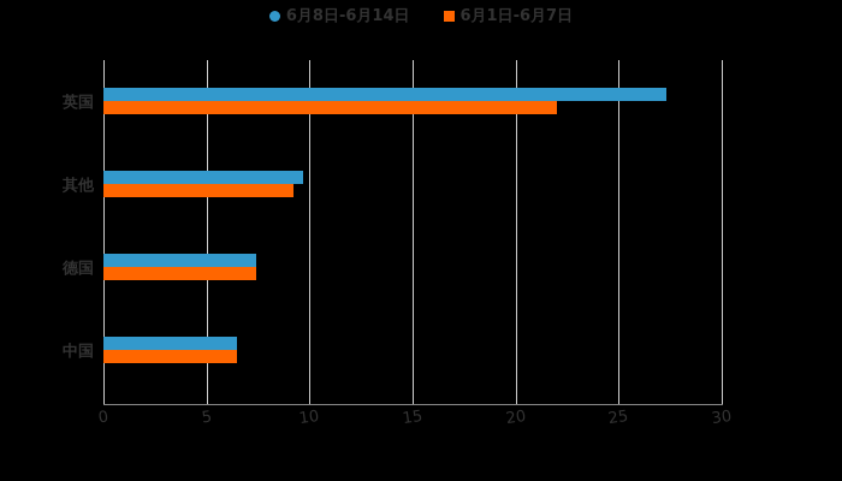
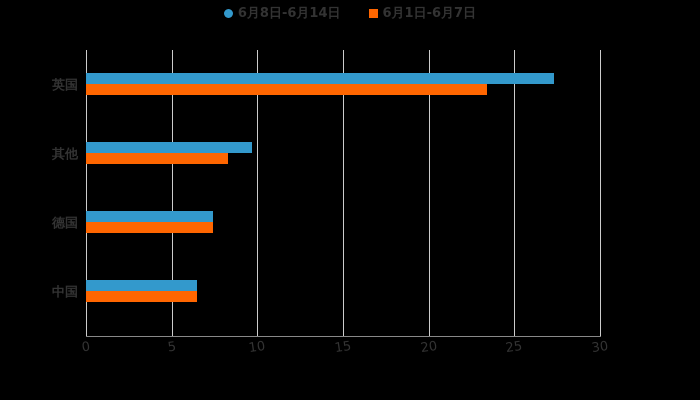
6月1日-6月7日/英国: 22.0 -> 23.4
6月1日-6月7日/其他: 9.2 -> 8.3
